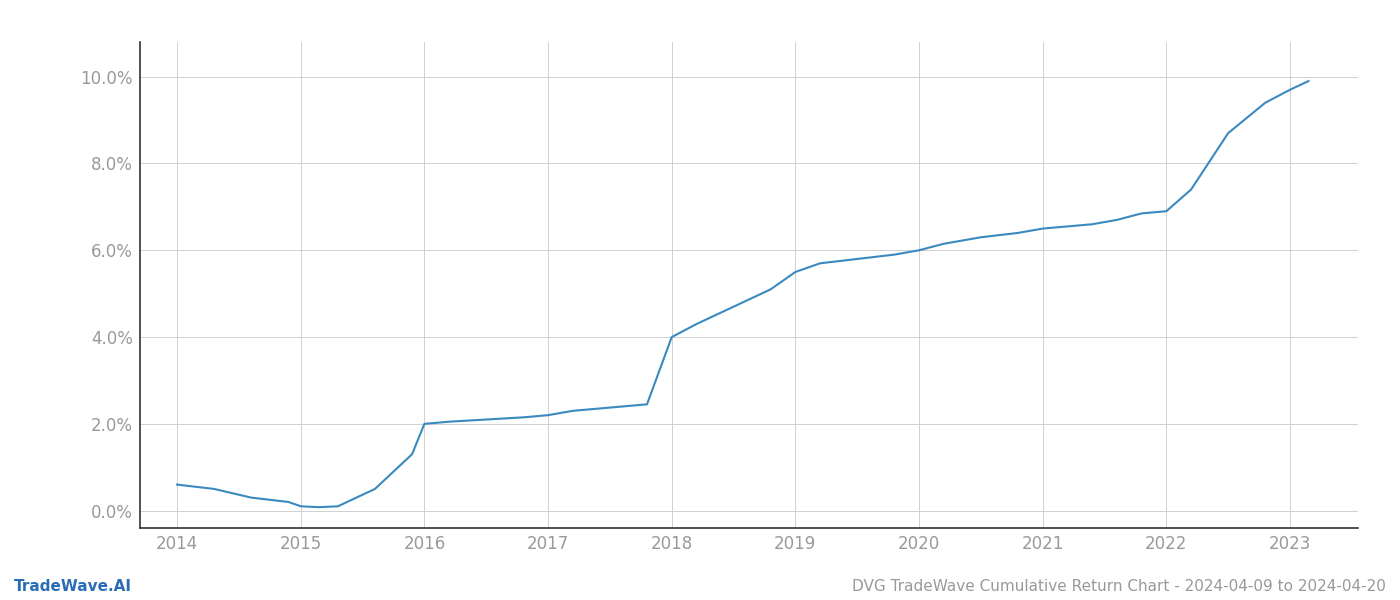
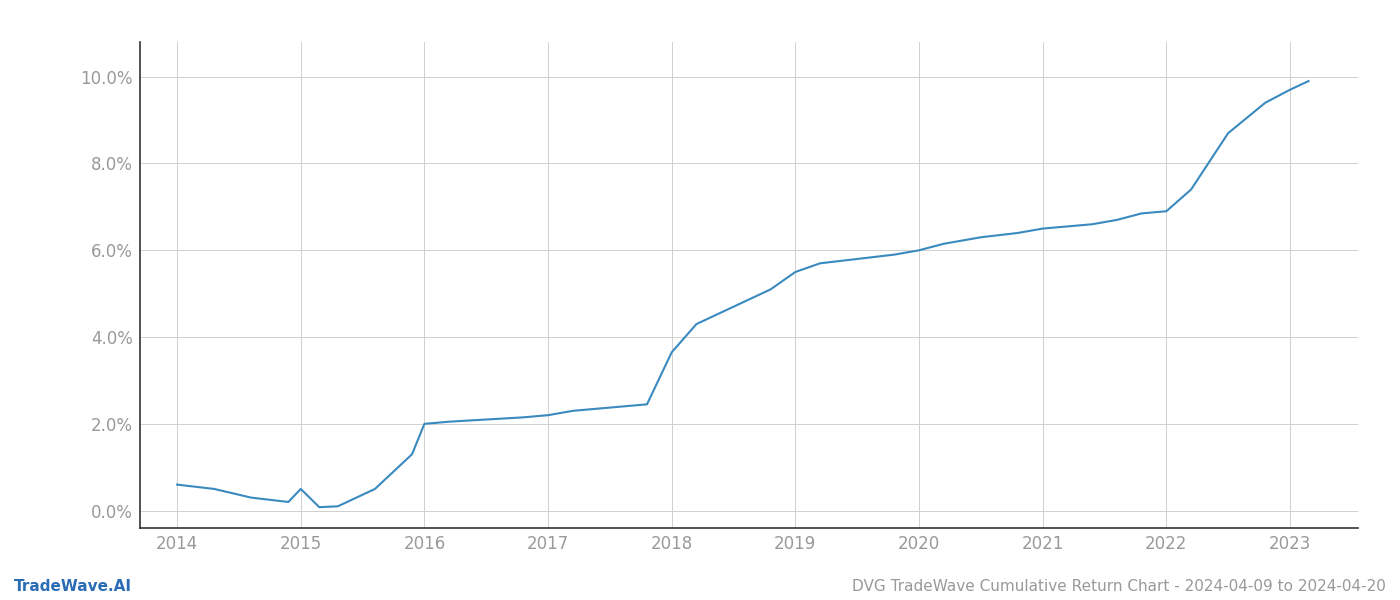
2015: 0.10% -> 0.50%
2018: 4.00% -> 3.65%
